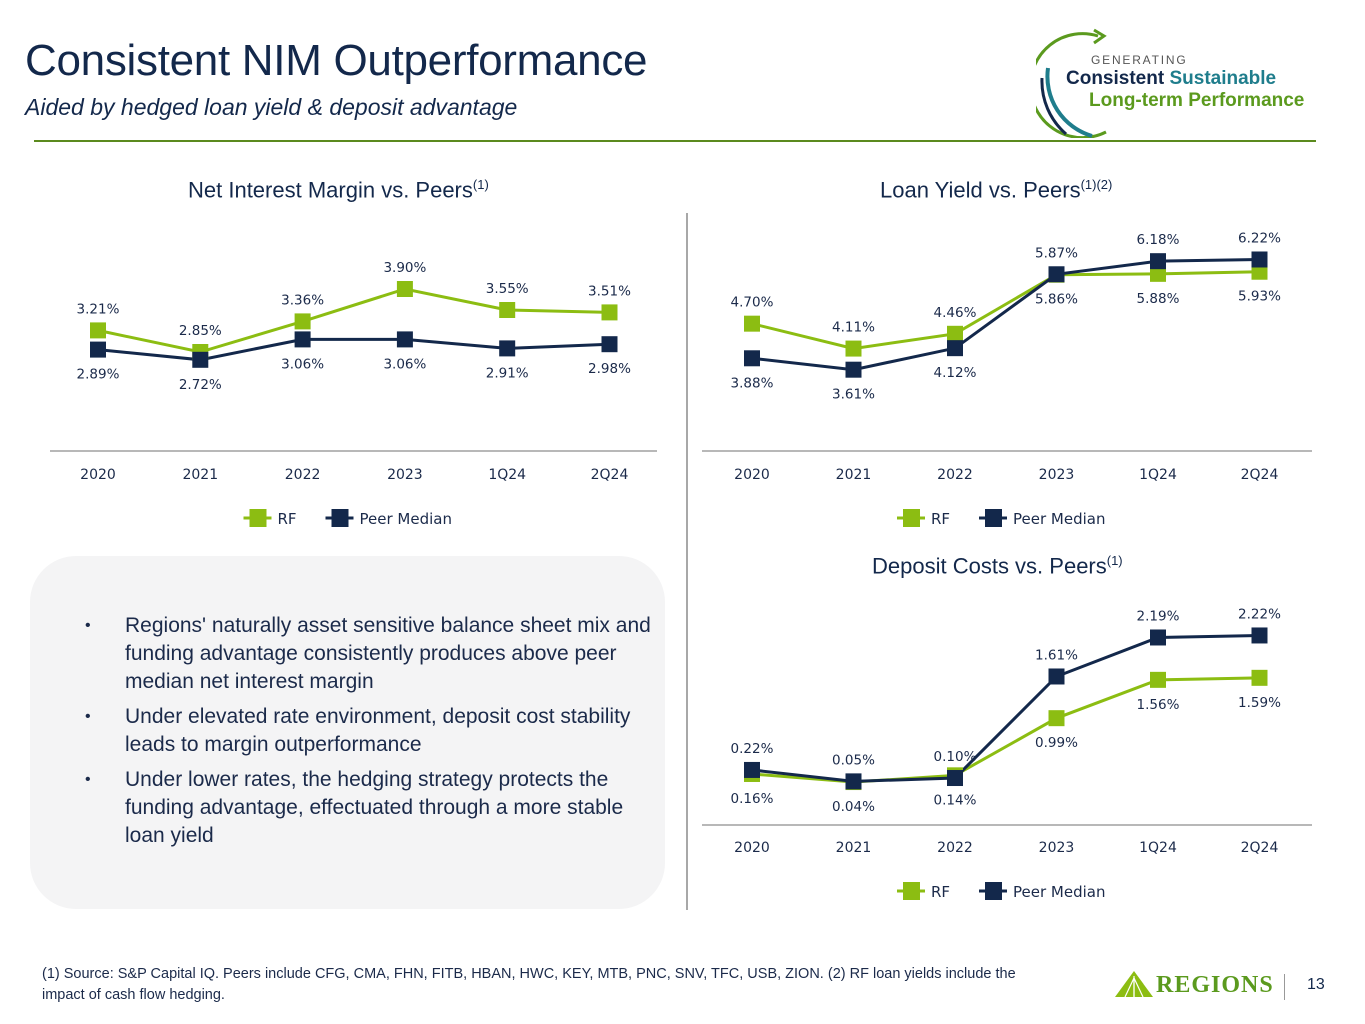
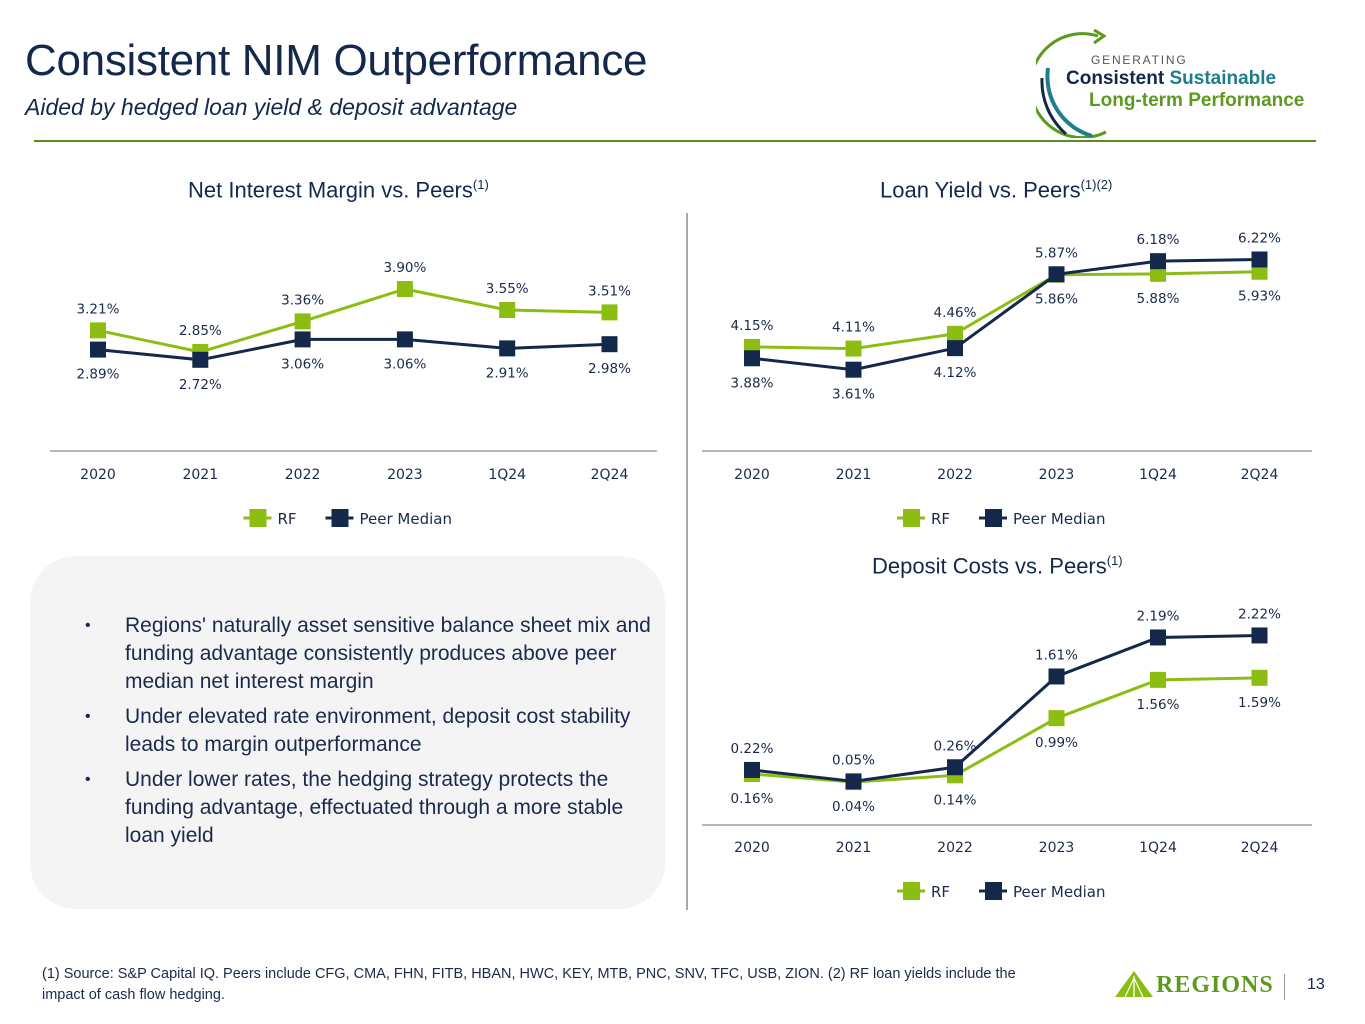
Loan Yield vs. Peers/RF/2020: 4.70% -> 4.15%
Deposit Costs vs. Peers/Peer Median/2022: 0.10% -> 0.26%
